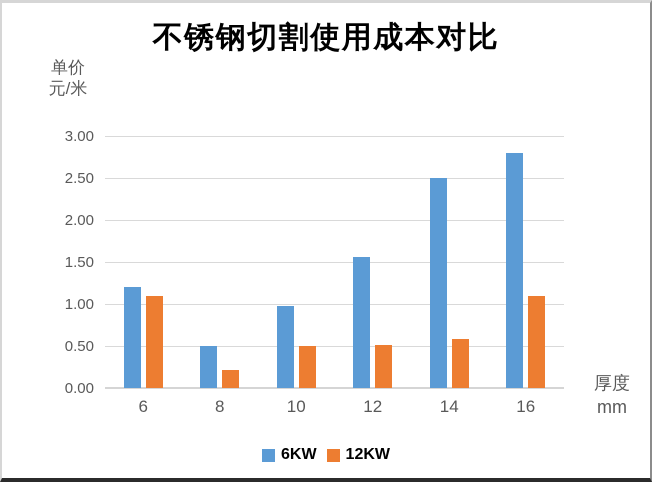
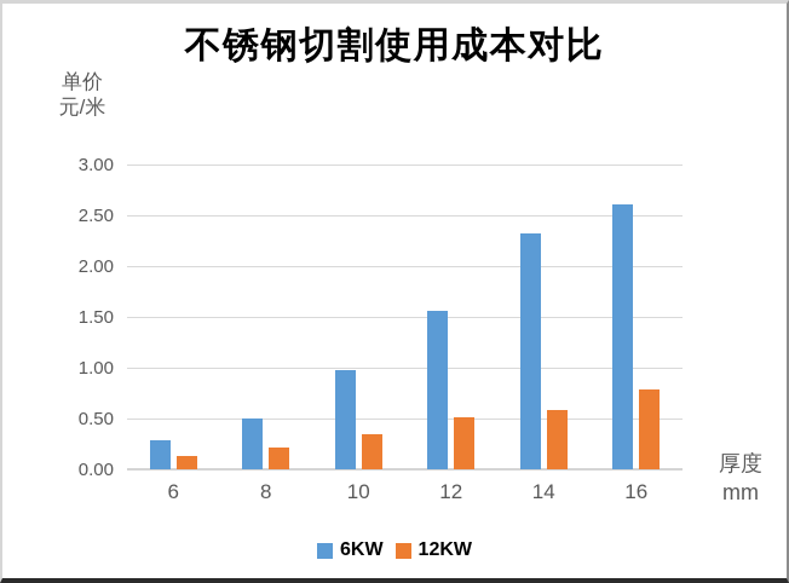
6KW/6: 1.2 -> 0.3
12KW/6: 1.1 -> 0.1
12KW/10: 0.5 -> 0.3
6KW/14: 2.5 -> 2.3
6KW/16: 2.8 -> 2.6
12KW/16: 1.1 -> 0.8
